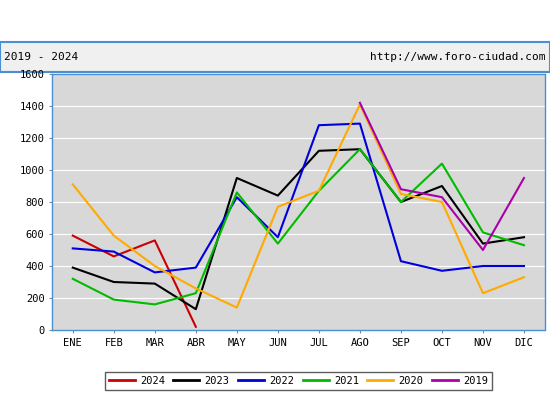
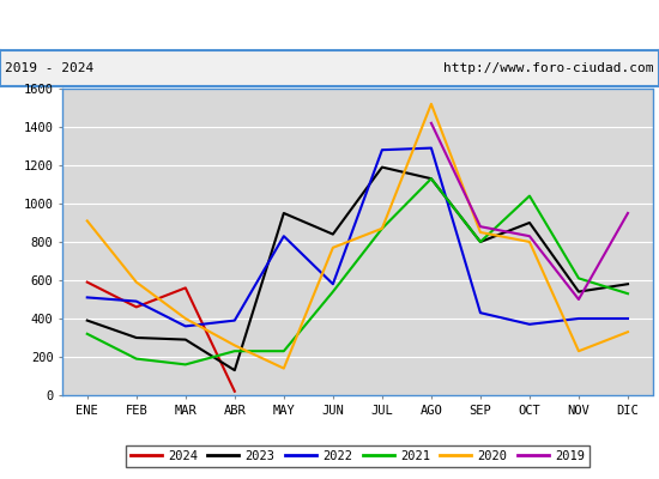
2021/MAY: 860 -> 230
2023/JUL: 1120 -> 1190
2020/AGO: 1410 -> 1520
